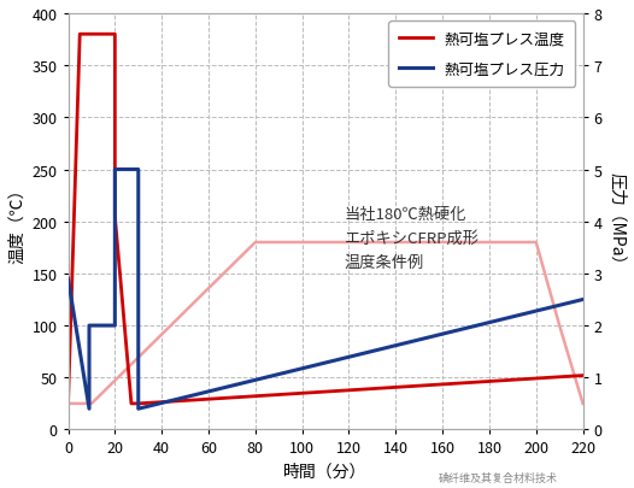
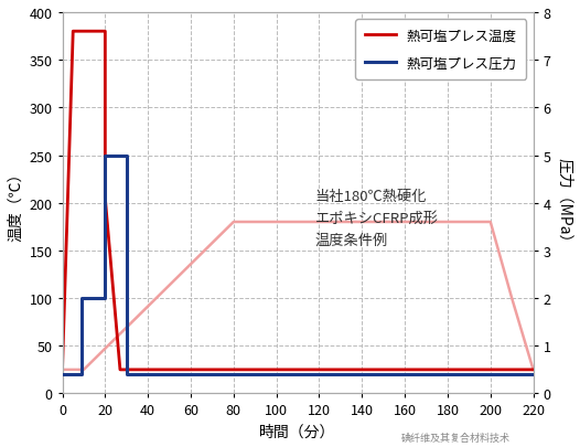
熱可塩プレス圧力/0: 2.9 -> 0.4
熱可塩プレス温度/220: 52 -> 25
熱可塩プレス圧力/220: 2.5 -> 0.4
